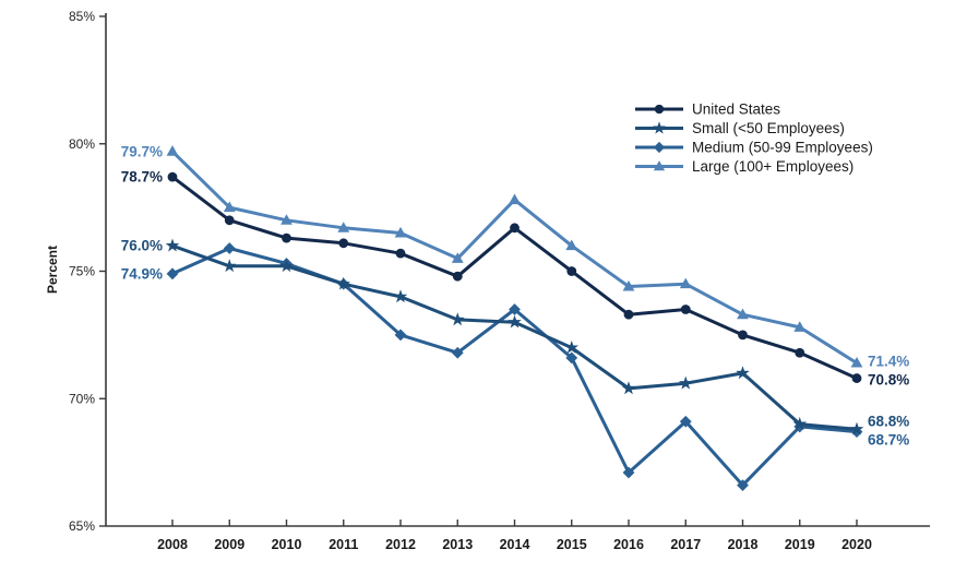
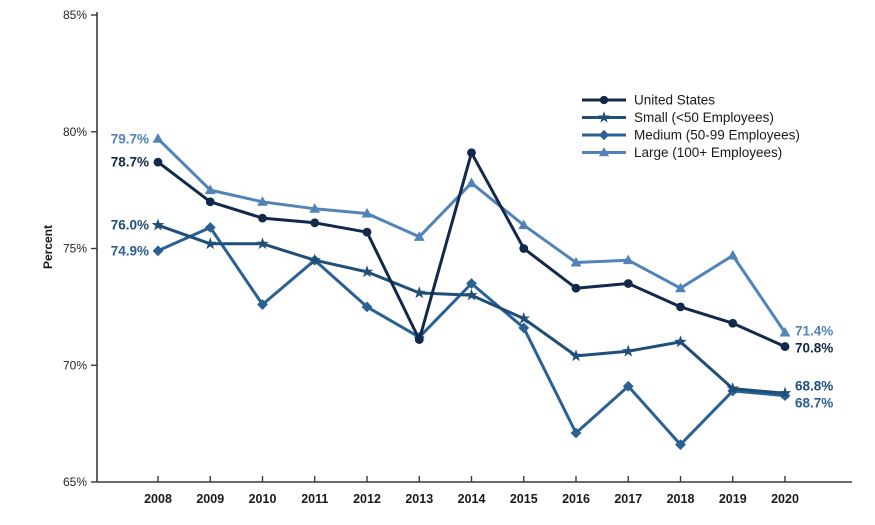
Medium (50-99 Employees)/2010: 75.3% -> 72.6%
United States/2013: 74.8% -> 71.1%
Medium (50-99 Employees)/2013: 71.8% -> 71.2%
United States/2014: 76.7% -> 79.1%
Large (100+ Employees)/2019: 72.8% -> 74.7%
